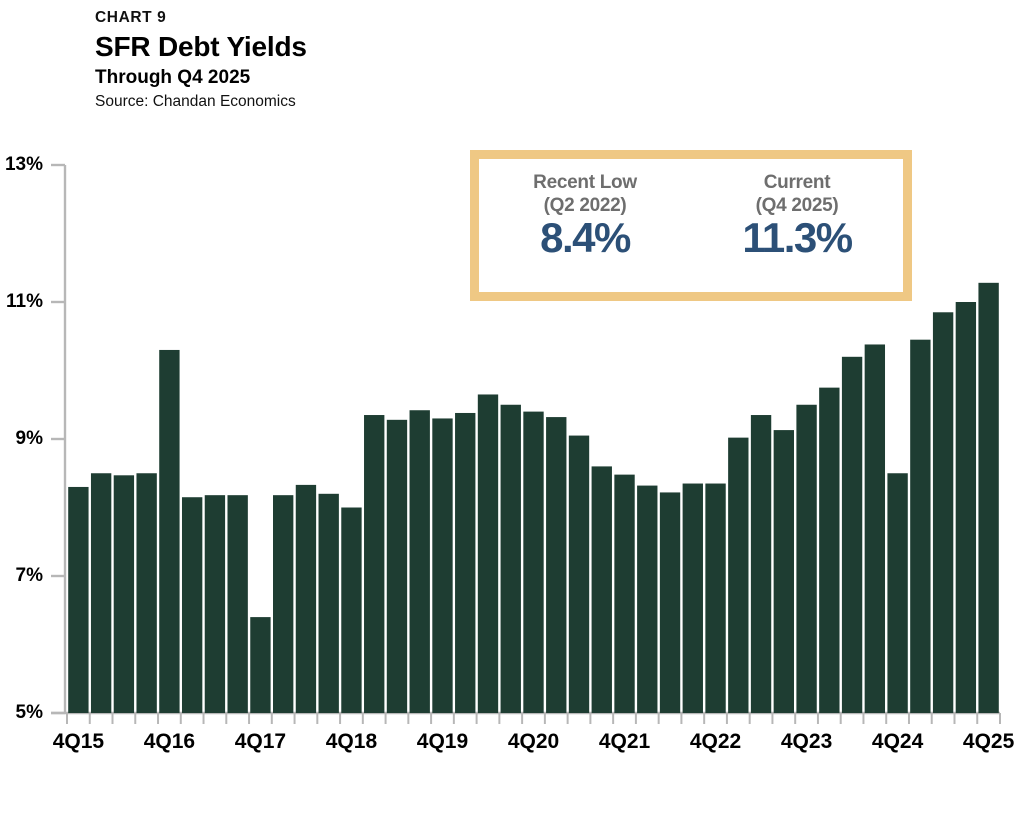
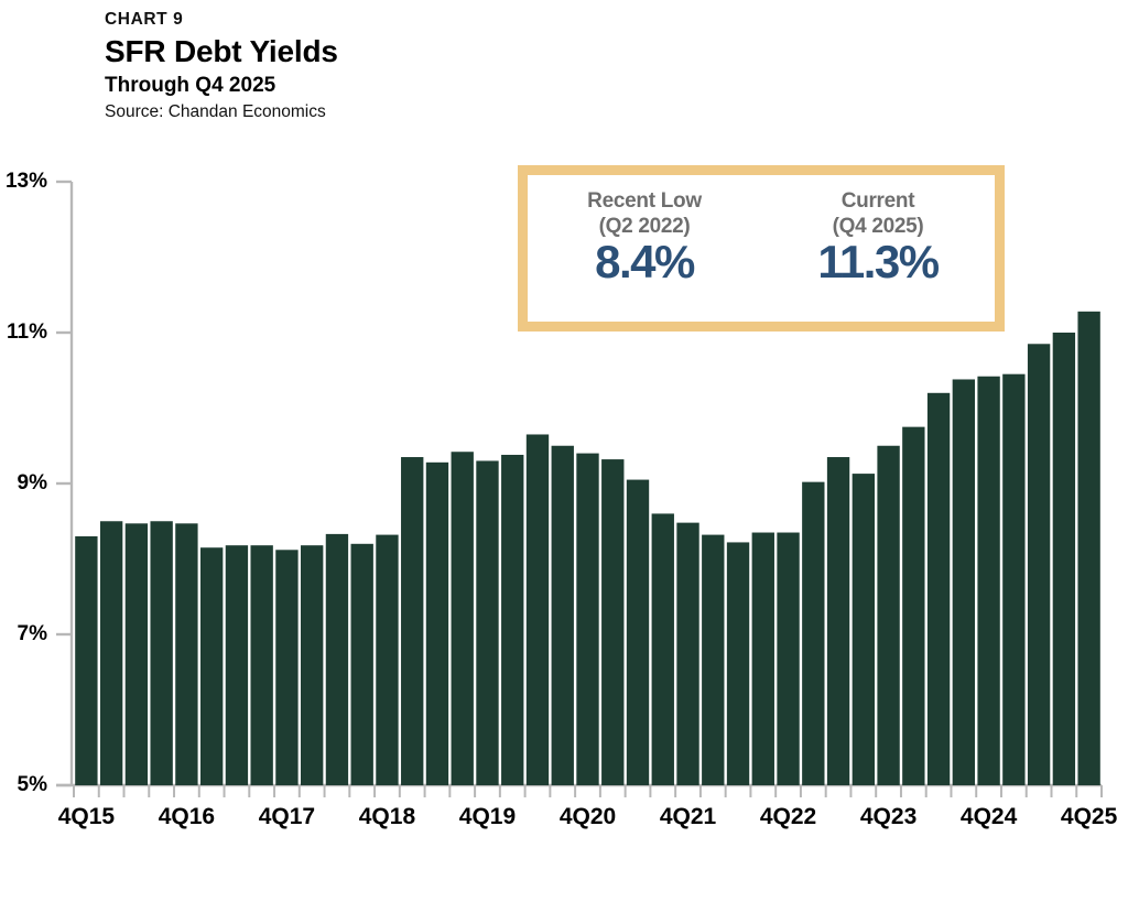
4Q16: 10.3% -> 8.5%
4Q17: 6.4% -> 8.1%
4Q18: 8.0% -> 8.3%
4Q24: 8.5% -> 10.4%
